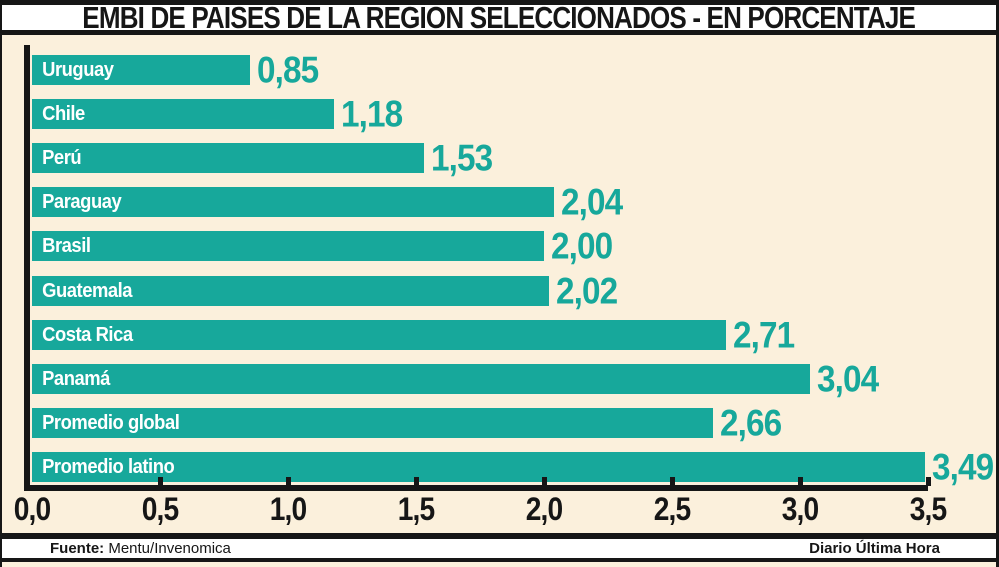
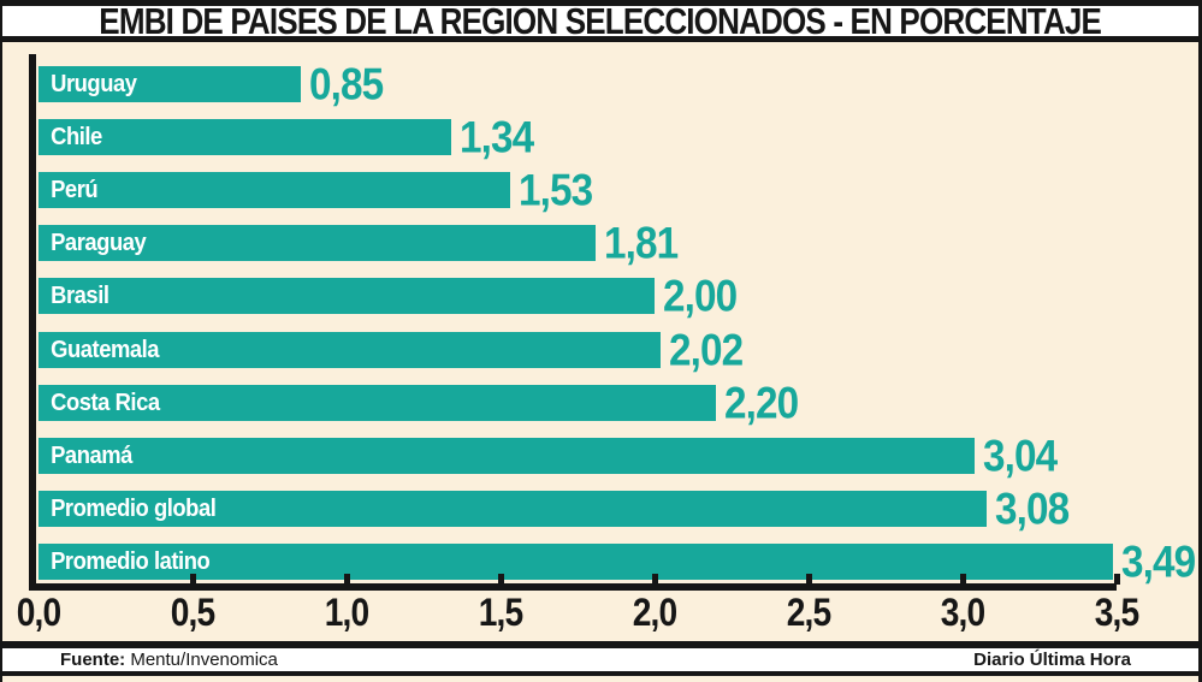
Chile: 1,18 -> 1,34
Paraguay: 2,04 -> 1,81
Costa Rica: 2,71 -> 2,20
Promedio global: 2,66 -> 3,08
